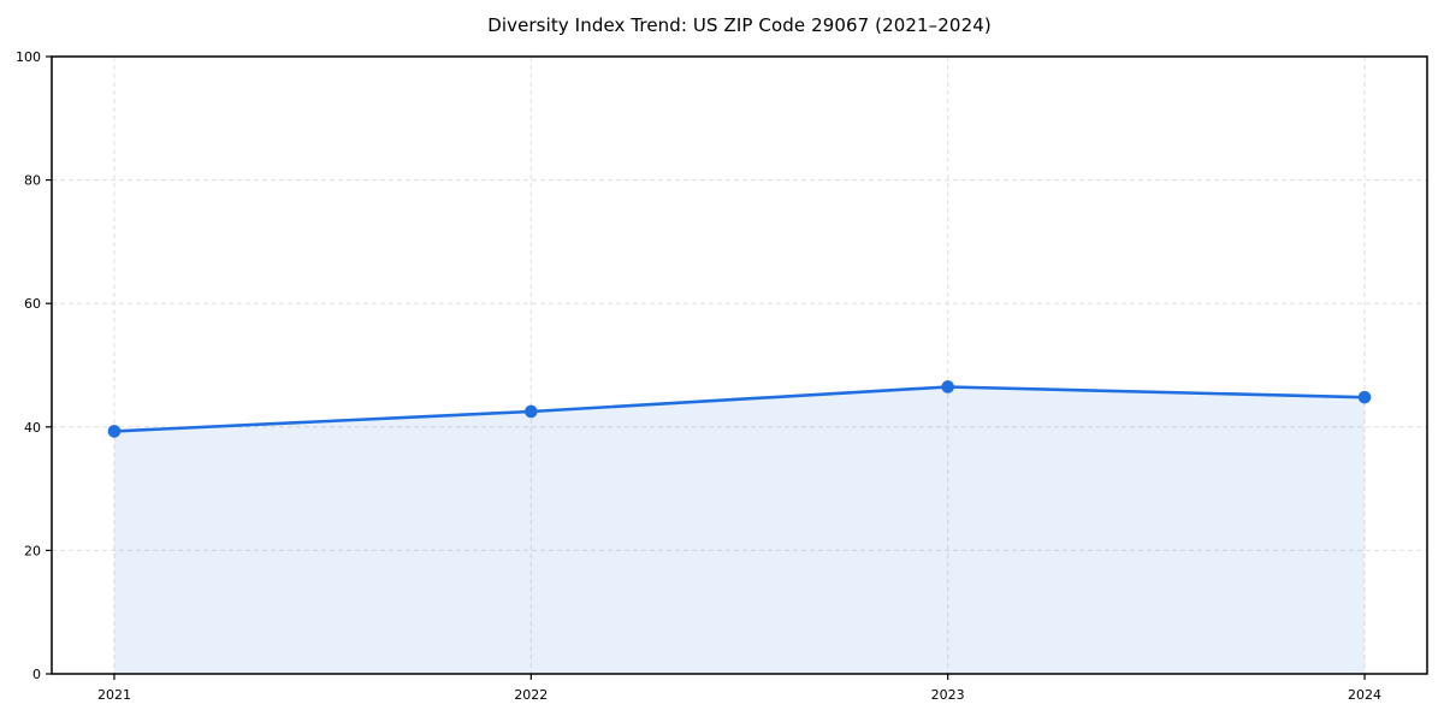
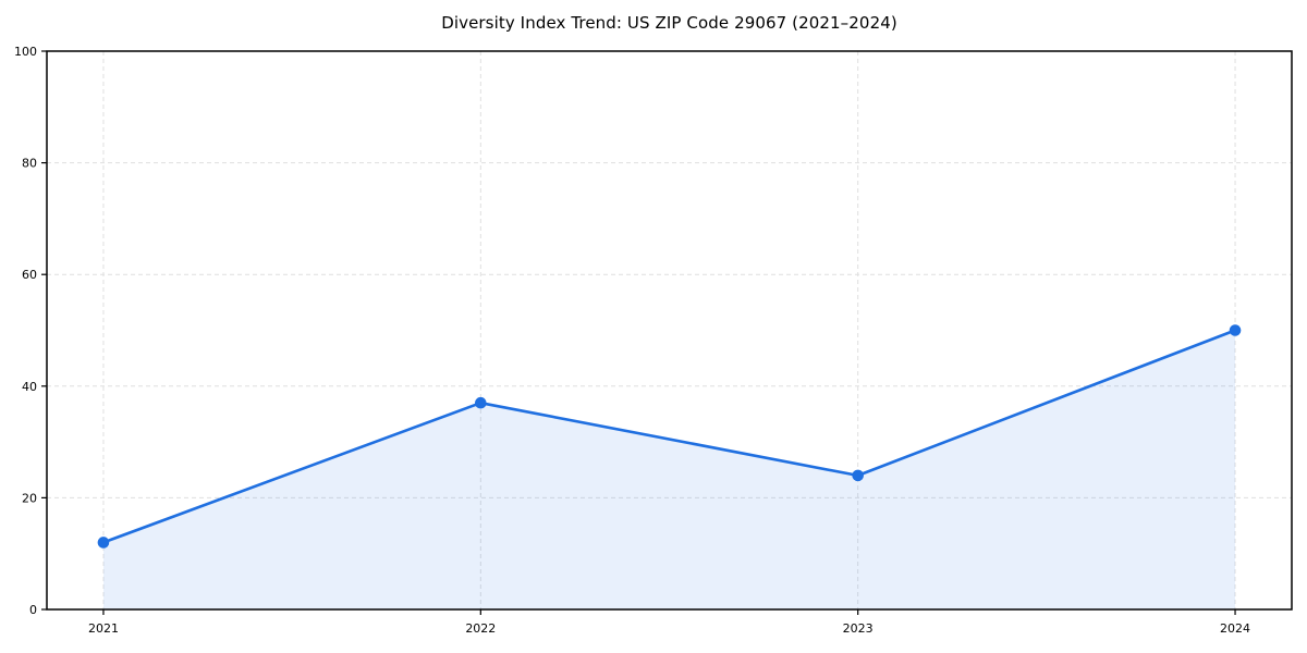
2021: 39 -> 12
2022: 42 -> 37
2023: 46 -> 24
2024: 45 -> 50
